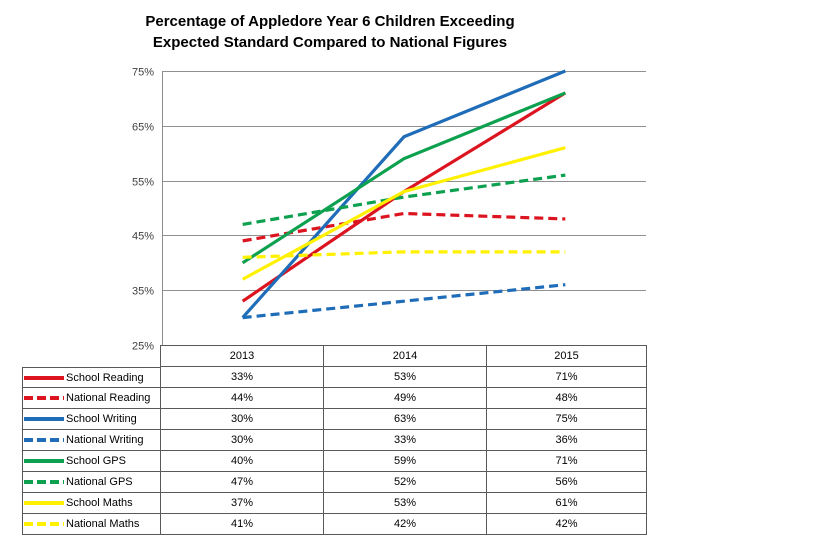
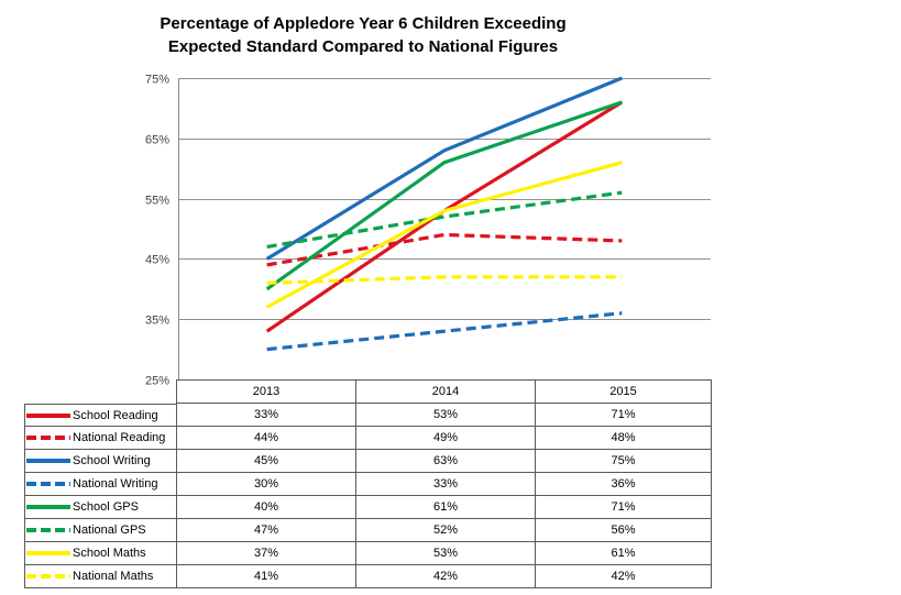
School Writing/2013: 30% -> 45%
School GPS/2014: 59% -> 61%
